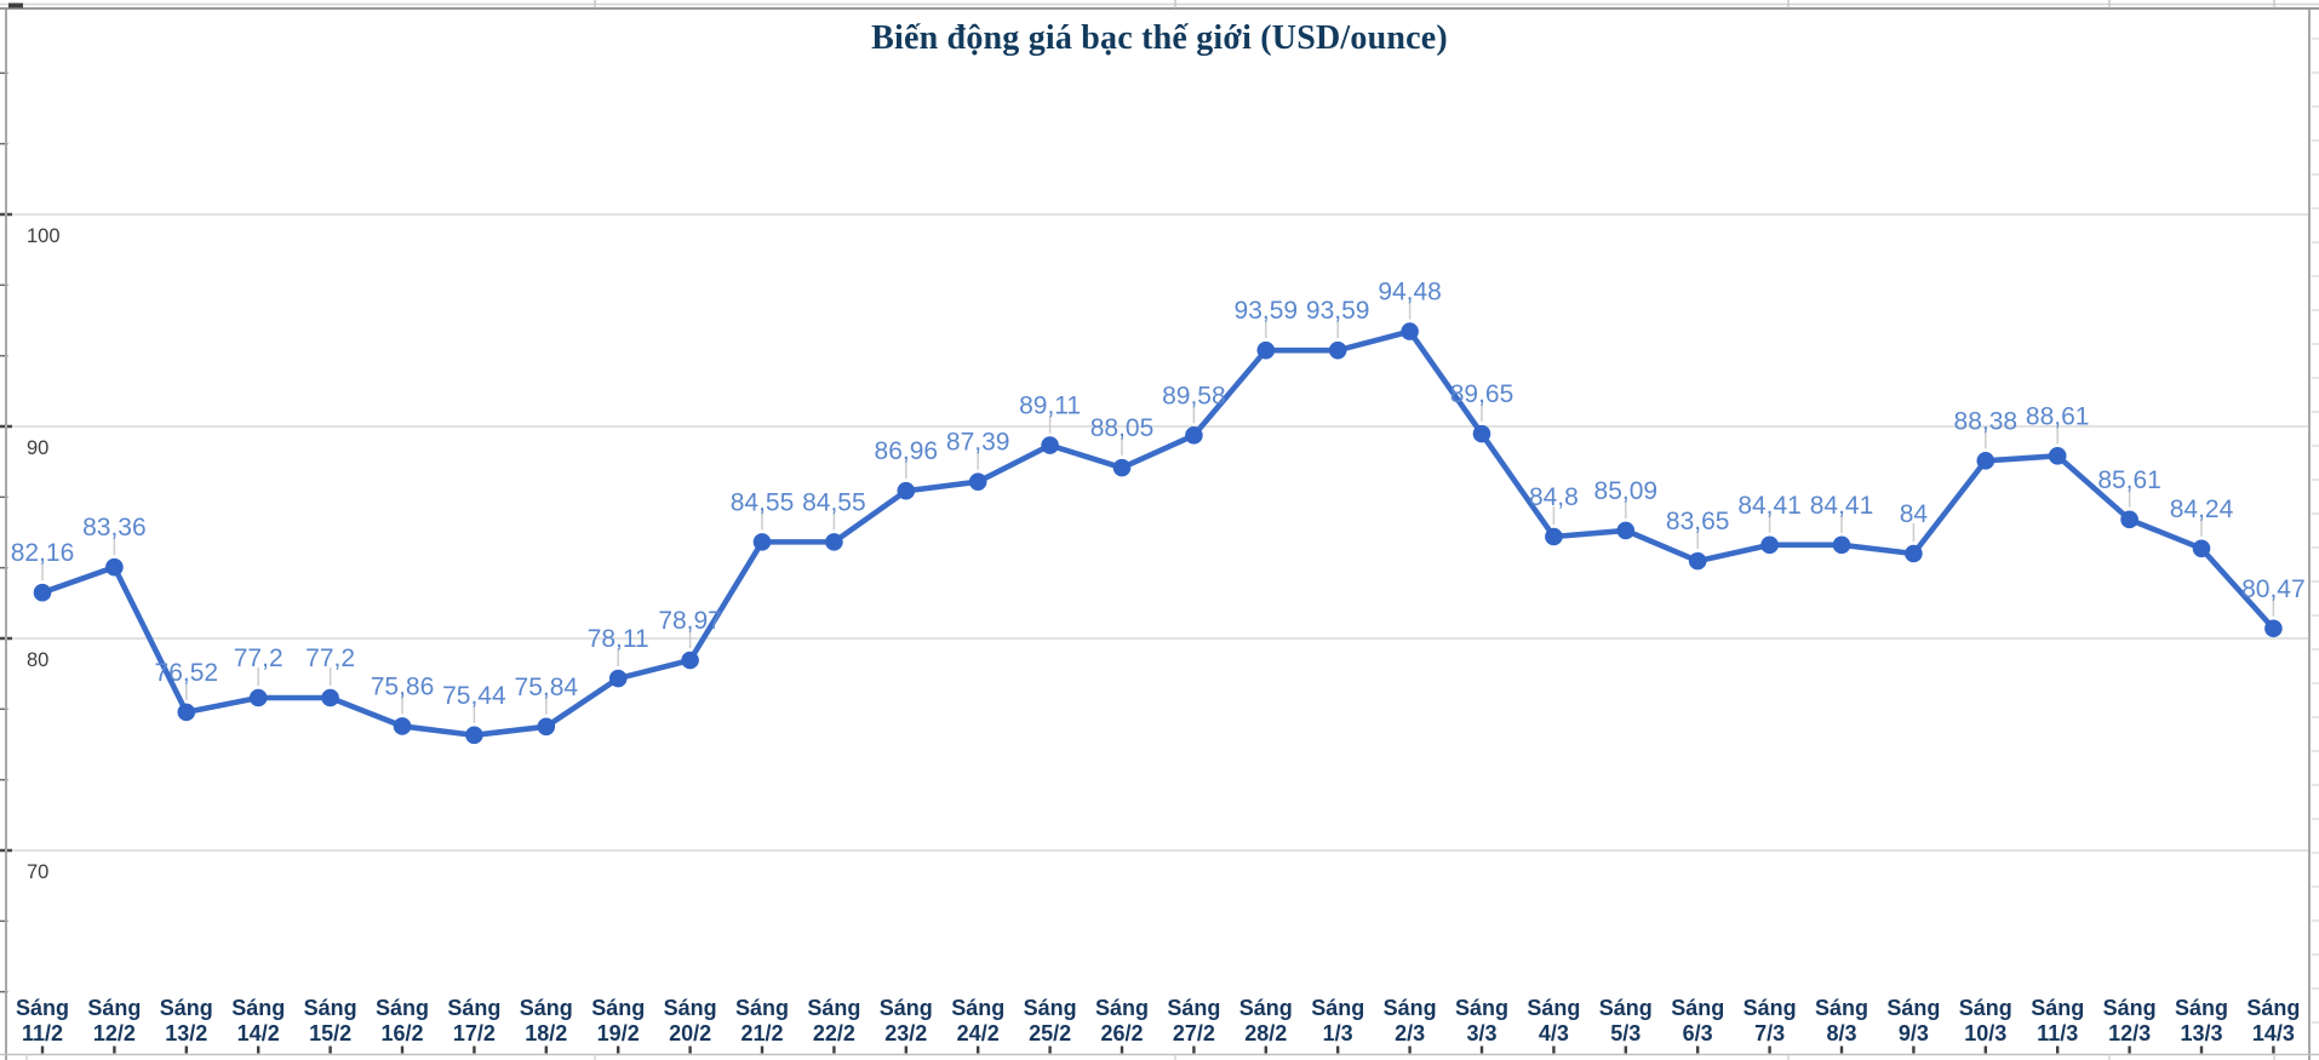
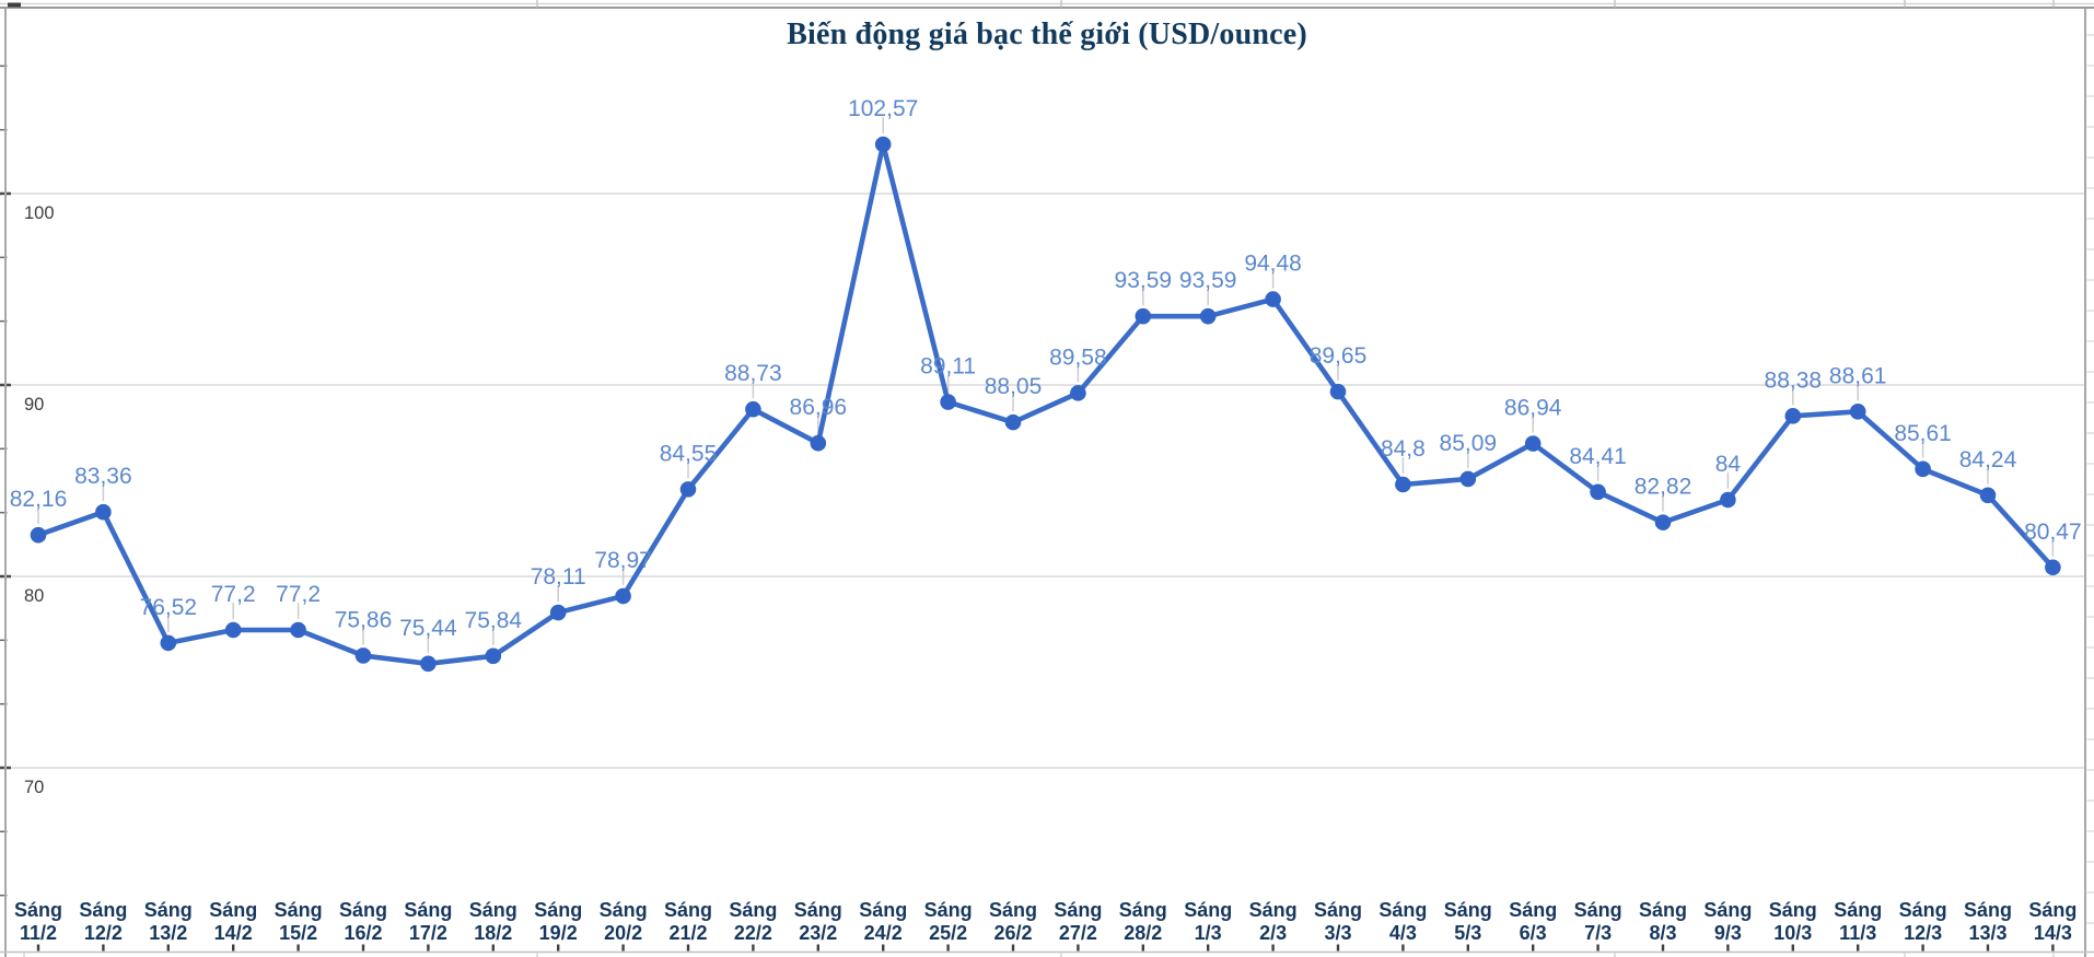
22/2: 84,55 -> 88,73
24/2: 87,39 -> 102,57
6/3: 83,65 -> 86,94
8/3: 84,41 -> 82,82
